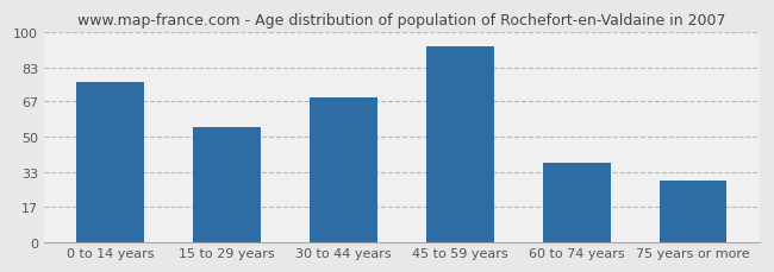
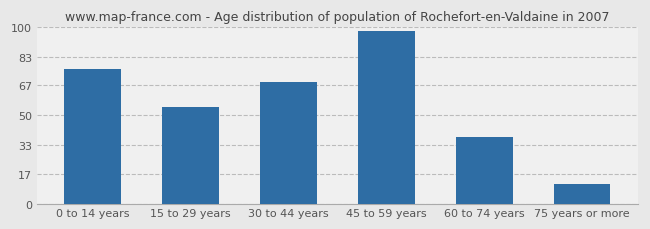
45 to 59 years: 93 -> 98
75 years or more: 29 -> 11
